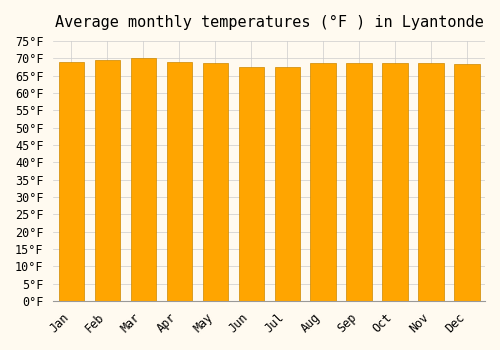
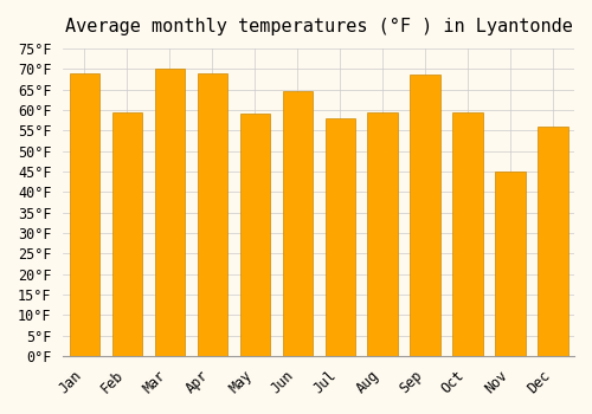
Feb: 69.6°F -> 59.5°F
May: 68.5°F -> 59.0°F
Jun: 67.6°F -> 64.5°F
Jul: 67.5°F -> 58.0°F
Aug: 68.7°F -> 59.5°F
Oct: 68.7°F -> 59.5°F
Nov: 68.7°F -> 45.0°F
Dec: 68.4°F -> 56.0°F
